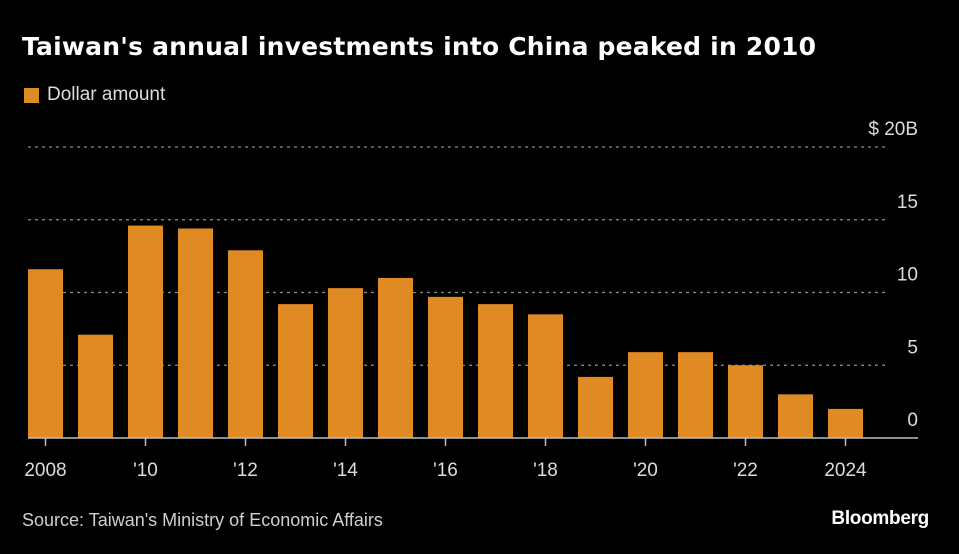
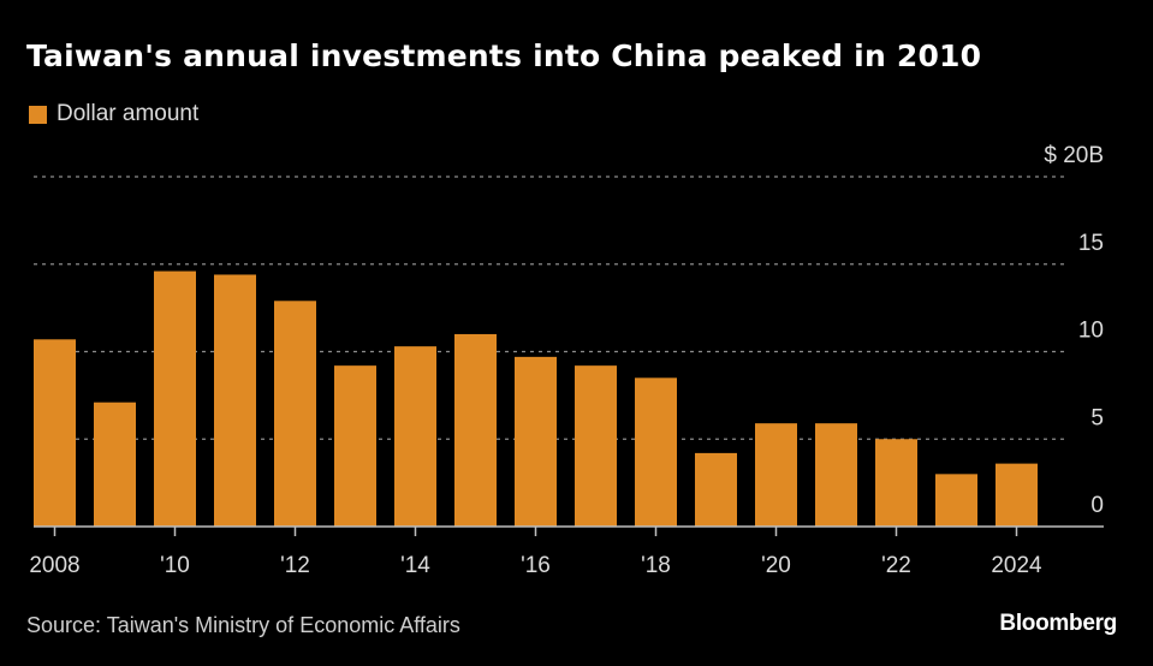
2008: 11.6 -> 10.7
2024: 2.0 -> 3.6
